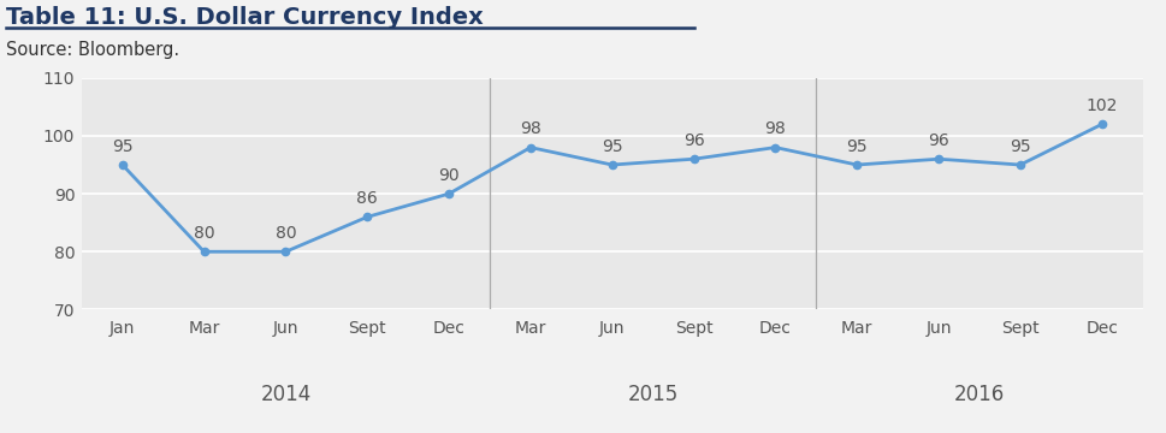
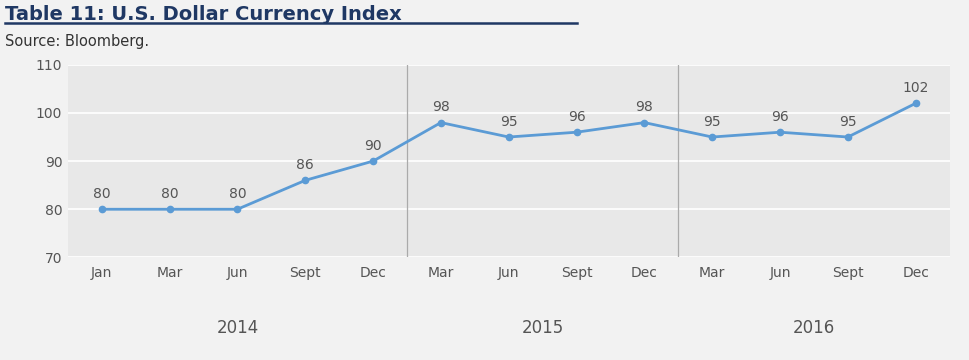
Jan: 95 -> 80
